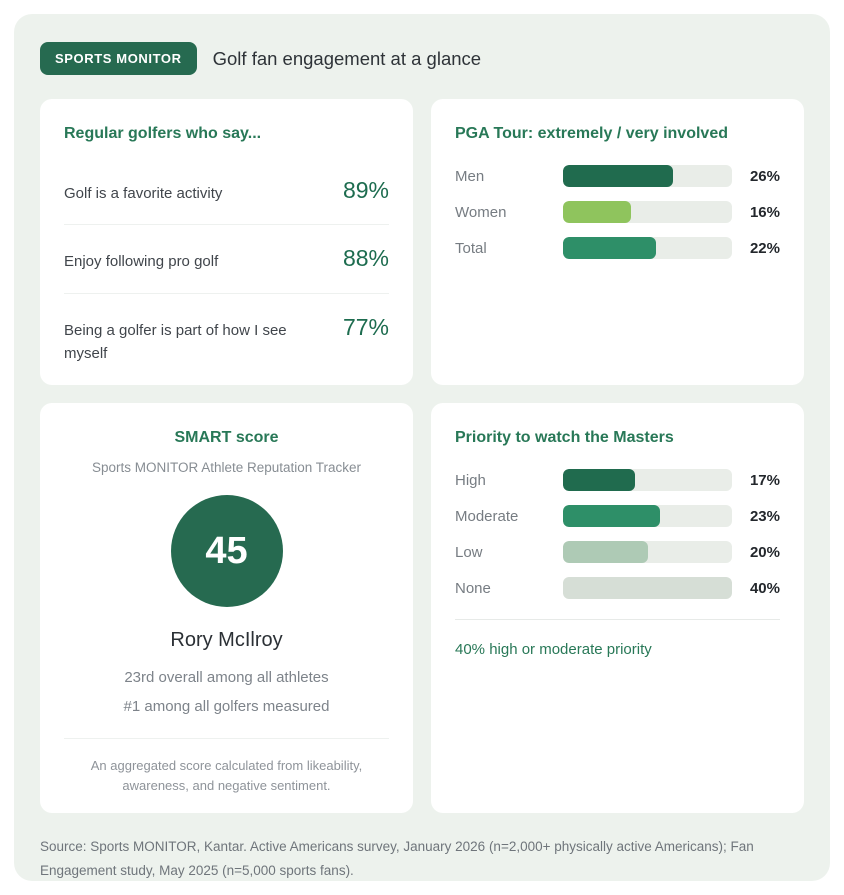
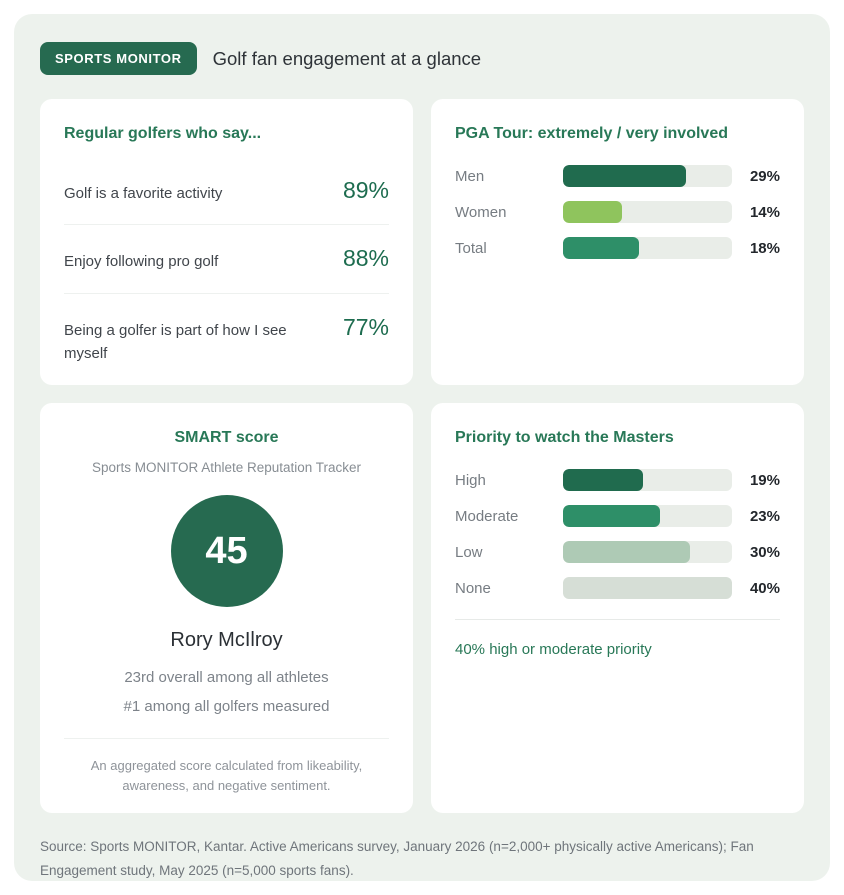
PGA Tour: extremely / very involved/Men: 26% -> 29%
PGA Tour: extremely / very involved/Women: 16% -> 14%
PGA Tour: extremely / very involved/Total: 22% -> 18%
Priority to watch the Masters/High: 17% -> 19%
Priority to watch the Masters/Low: 20% -> 30%
